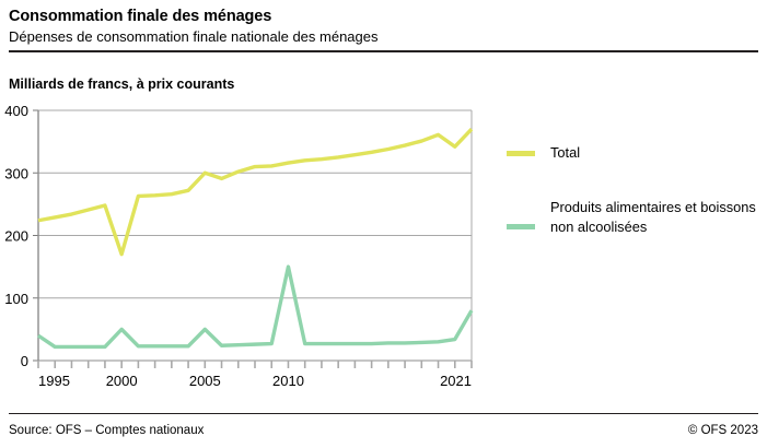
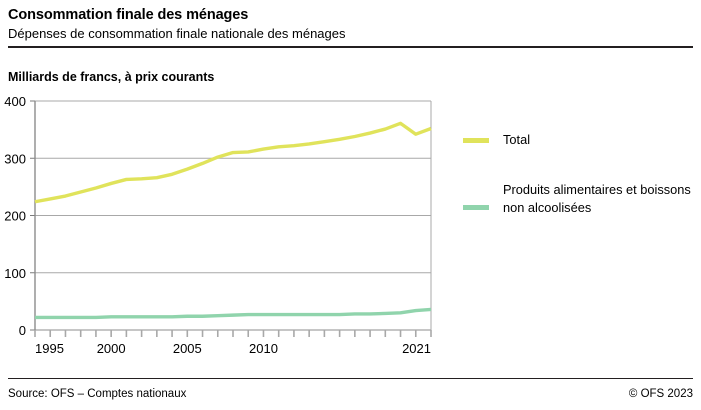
Produits alimentaires et boissons non alcoolisées/1995: 40 -> 20
Total/2000: 170 -> 260
Produits alimentaires et boissons non alcoolisées/2000: 50 -> 20
Total/2005: 300 -> 280
Produits alimentaires et boissons non alcoolisées/2005: 50 -> 20
Produits alimentaires et boissons non alcoolisées/2010: 150 -> 30
Total/2021: 370 -> 350
Produits alimentaires et boissons non alcoolisées/2021: 80 -> 40
